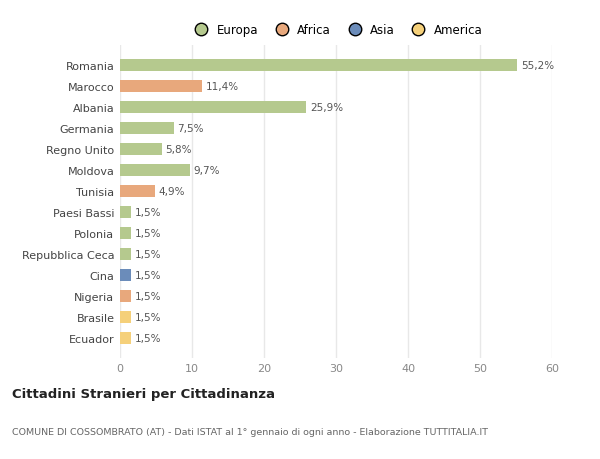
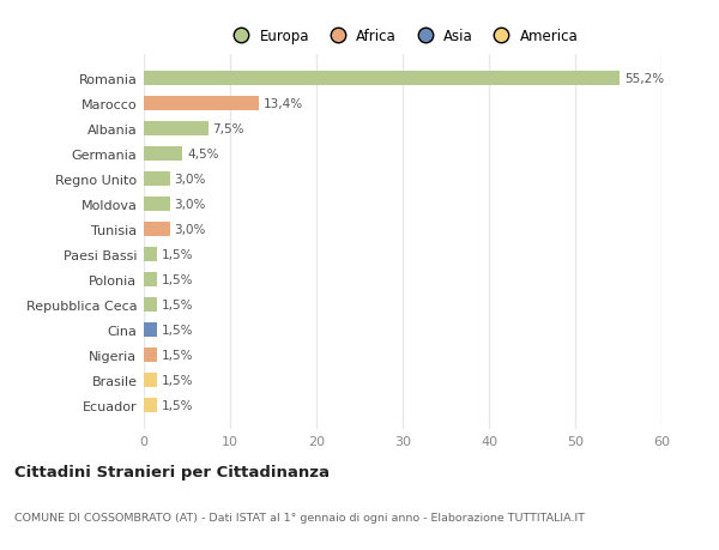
Marocco: 11,4% -> 13,4%
Albania: 25,9% -> 7,5%
Germania: 7,5% -> 4,5%
Regno Unito: 5,8% -> 3,0%
Moldova: 9,7% -> 3,0%
Tunisia: 4,9% -> 3,0%
